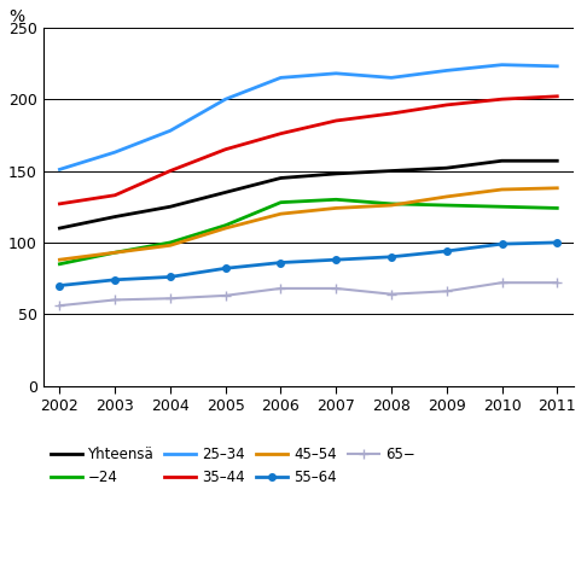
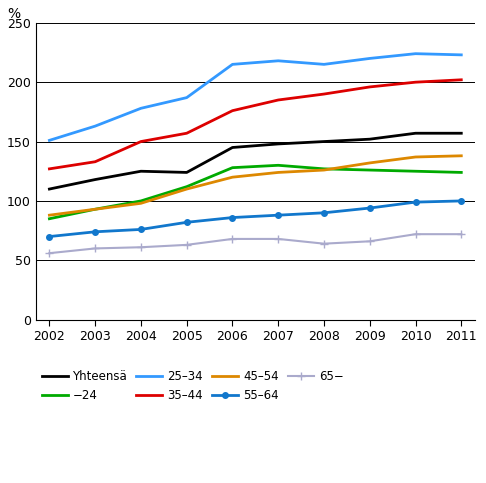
Yhteensä/2005: 135 -> 124
25–34/2005: 200 -> 187
35–44/2005: 165 -> 157
